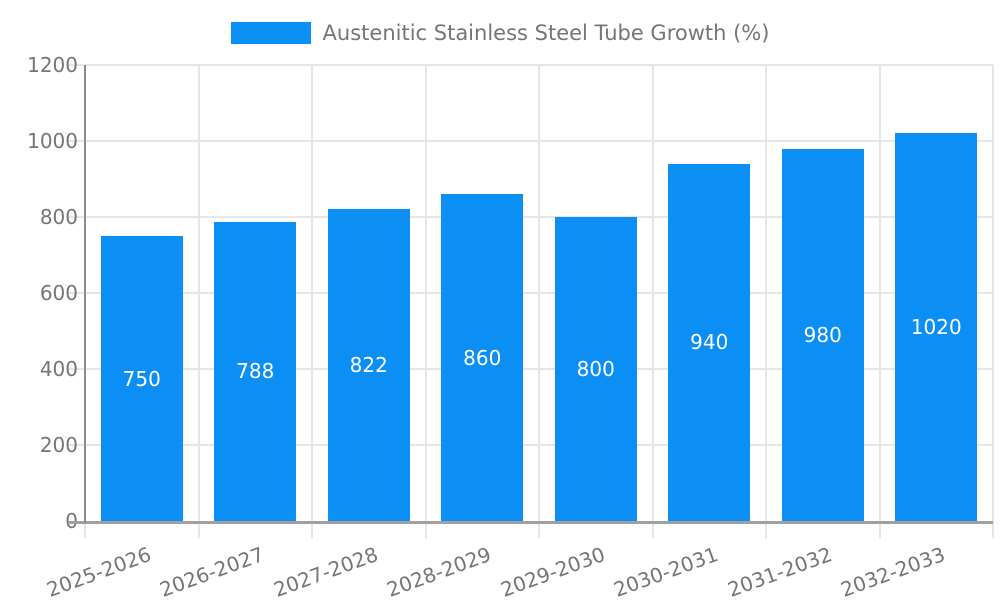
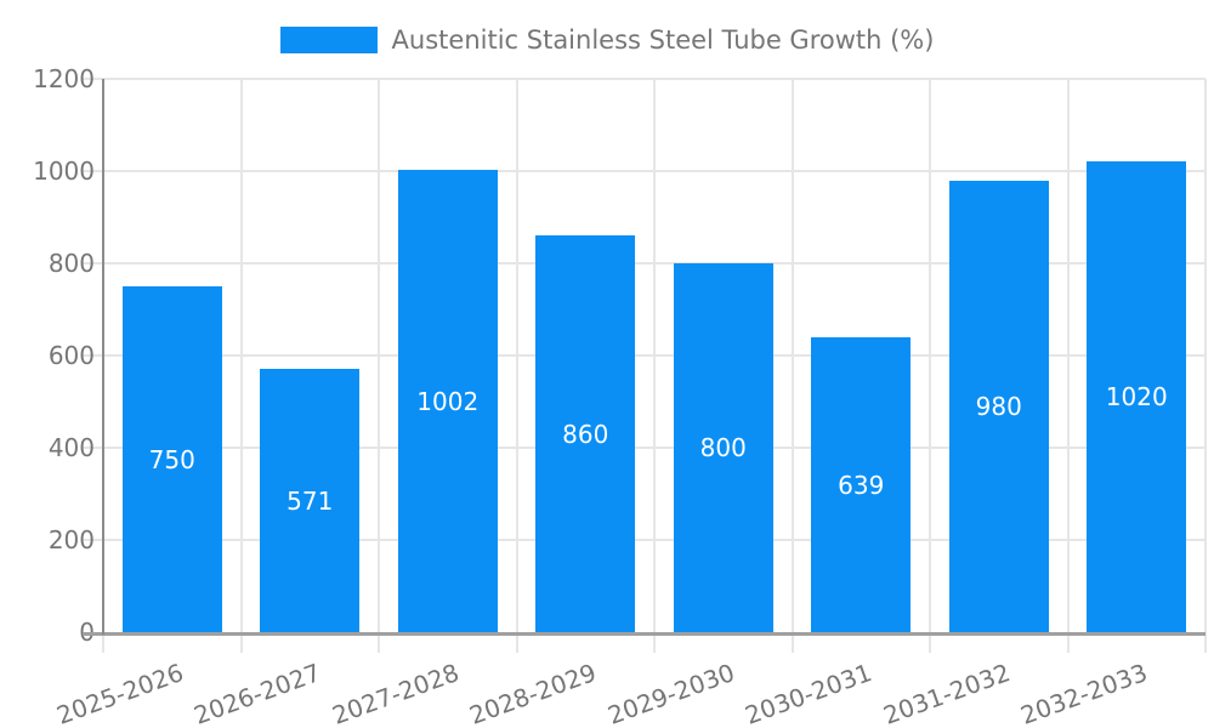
2026-2027: 788 -> 571
2027-2028: 822 -> 1002
2030-2031: 940 -> 639
